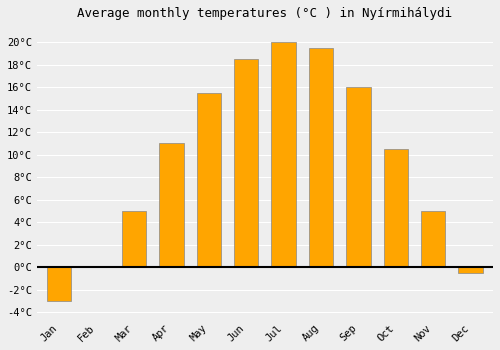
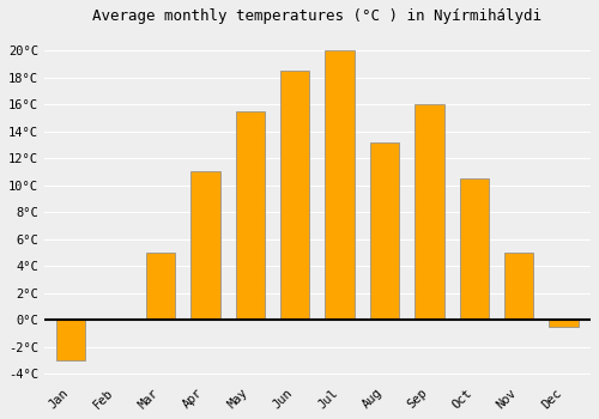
Aug: 19.5°C -> 13.2°C
